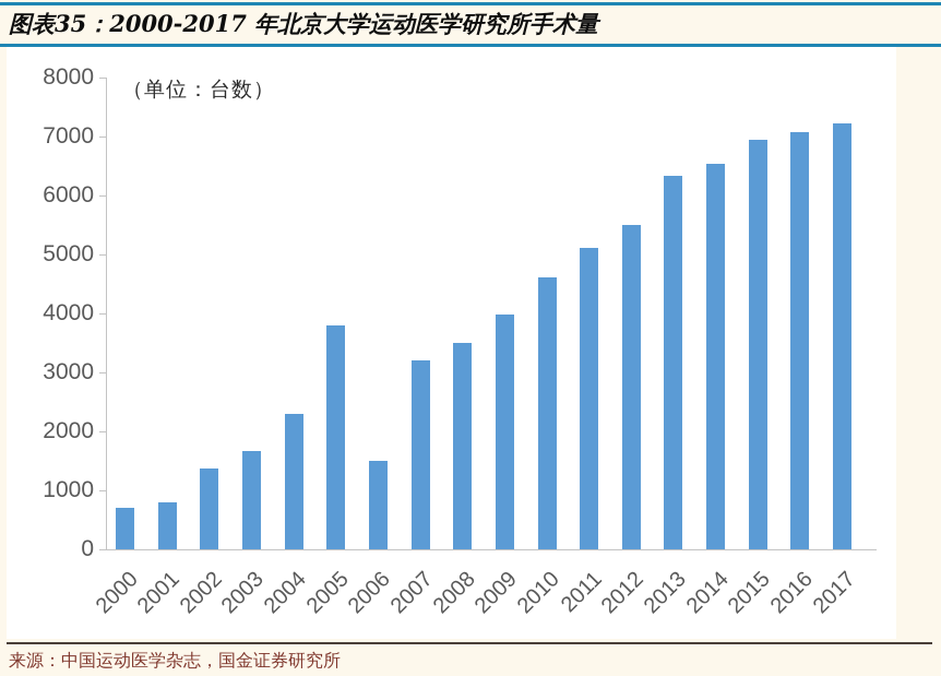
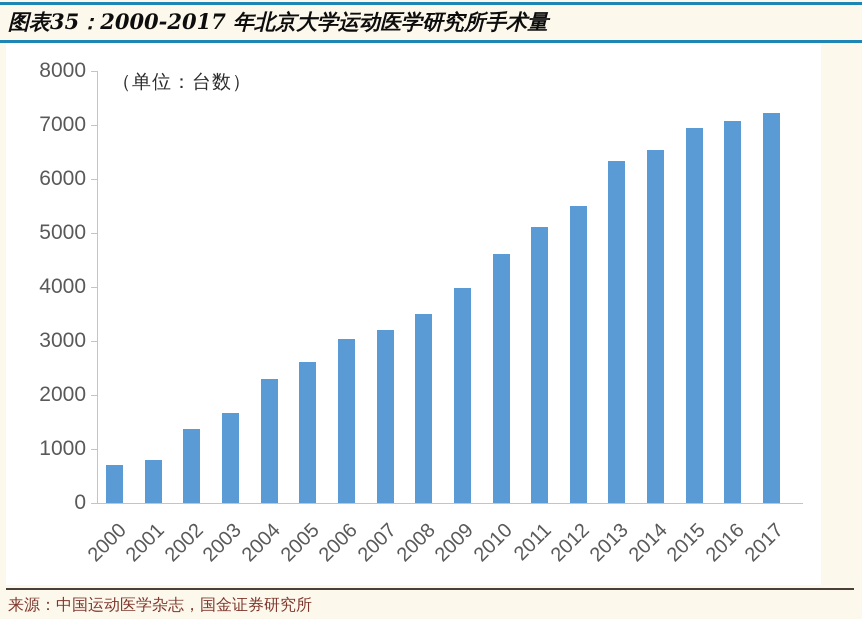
2005: 3800 -> 2600
2006: 1500 -> 3000
